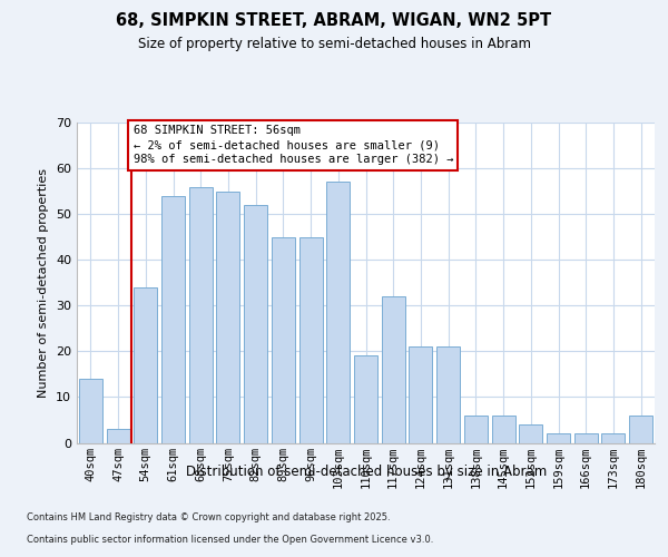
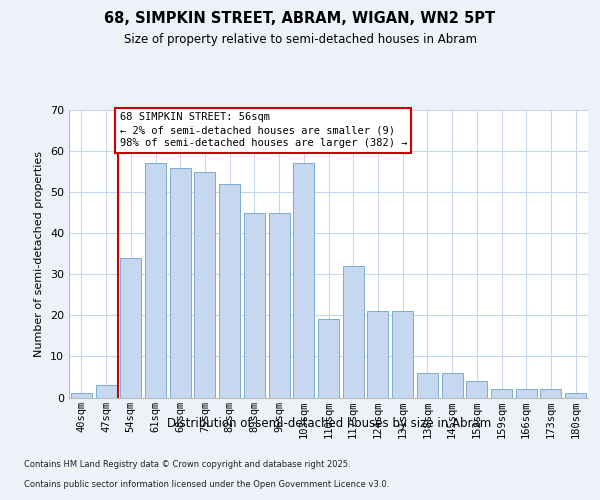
40sqm: 14 -> 1
61sqm: 54 -> 57
180sqm: 6 -> 1
